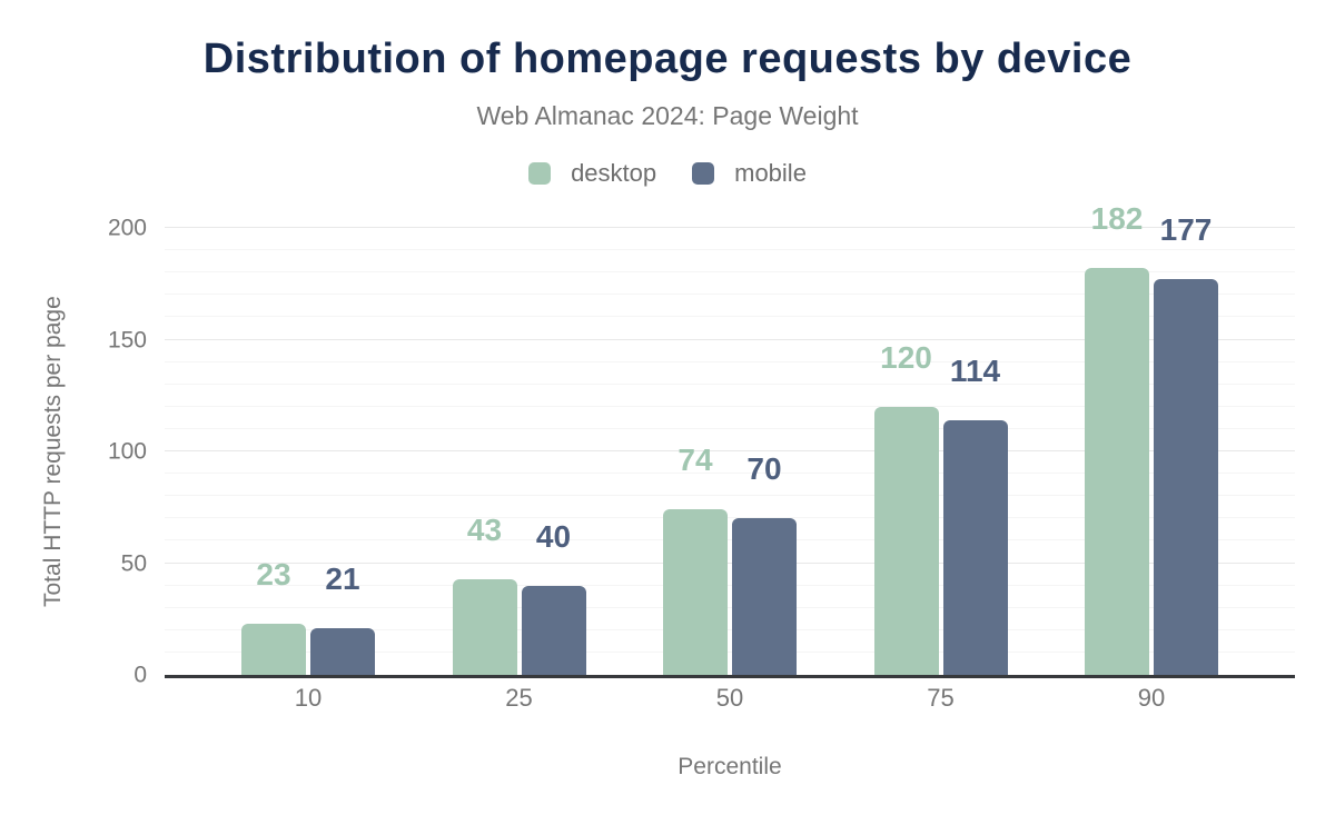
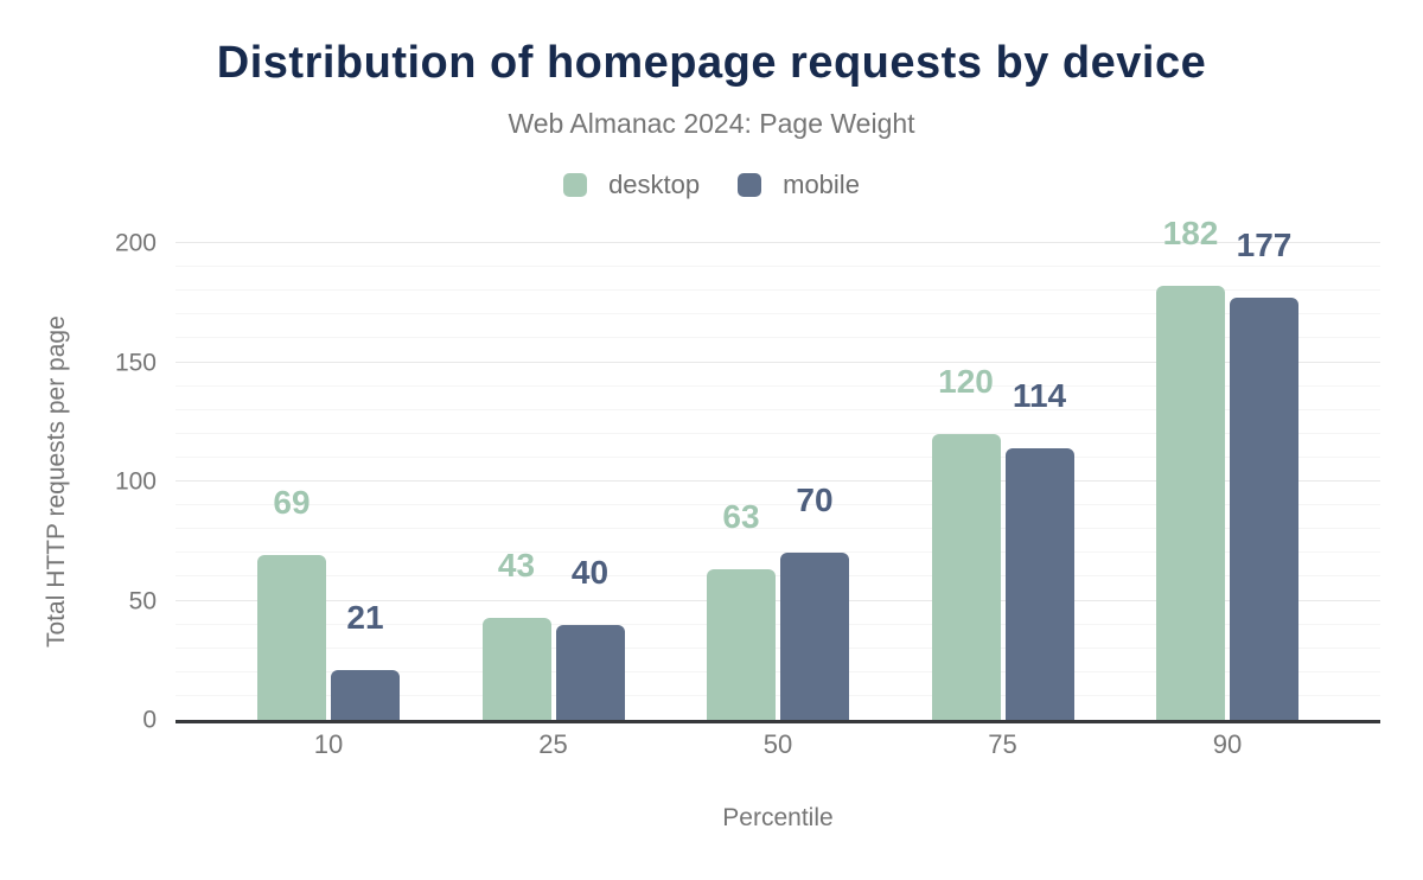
desktop/10: 23 -> 69
desktop/50: 74 -> 63
